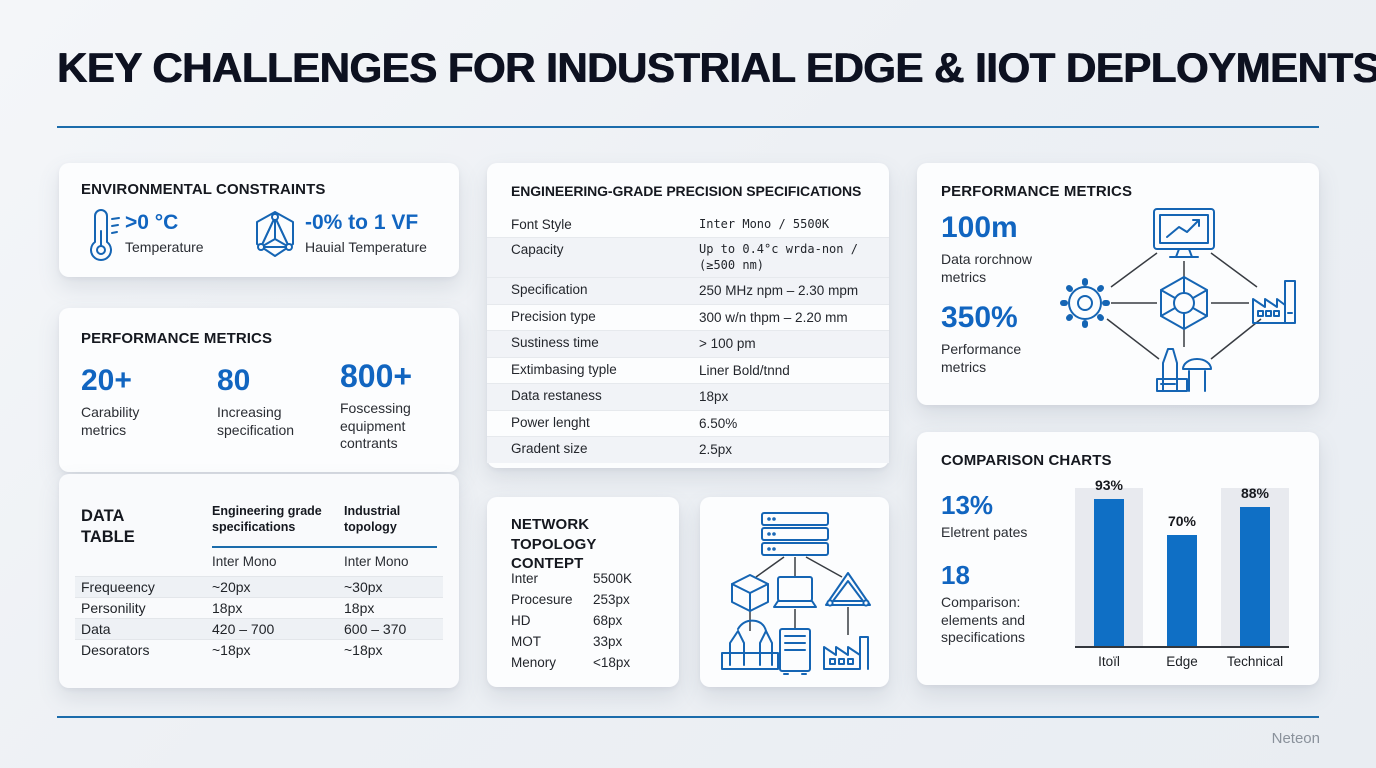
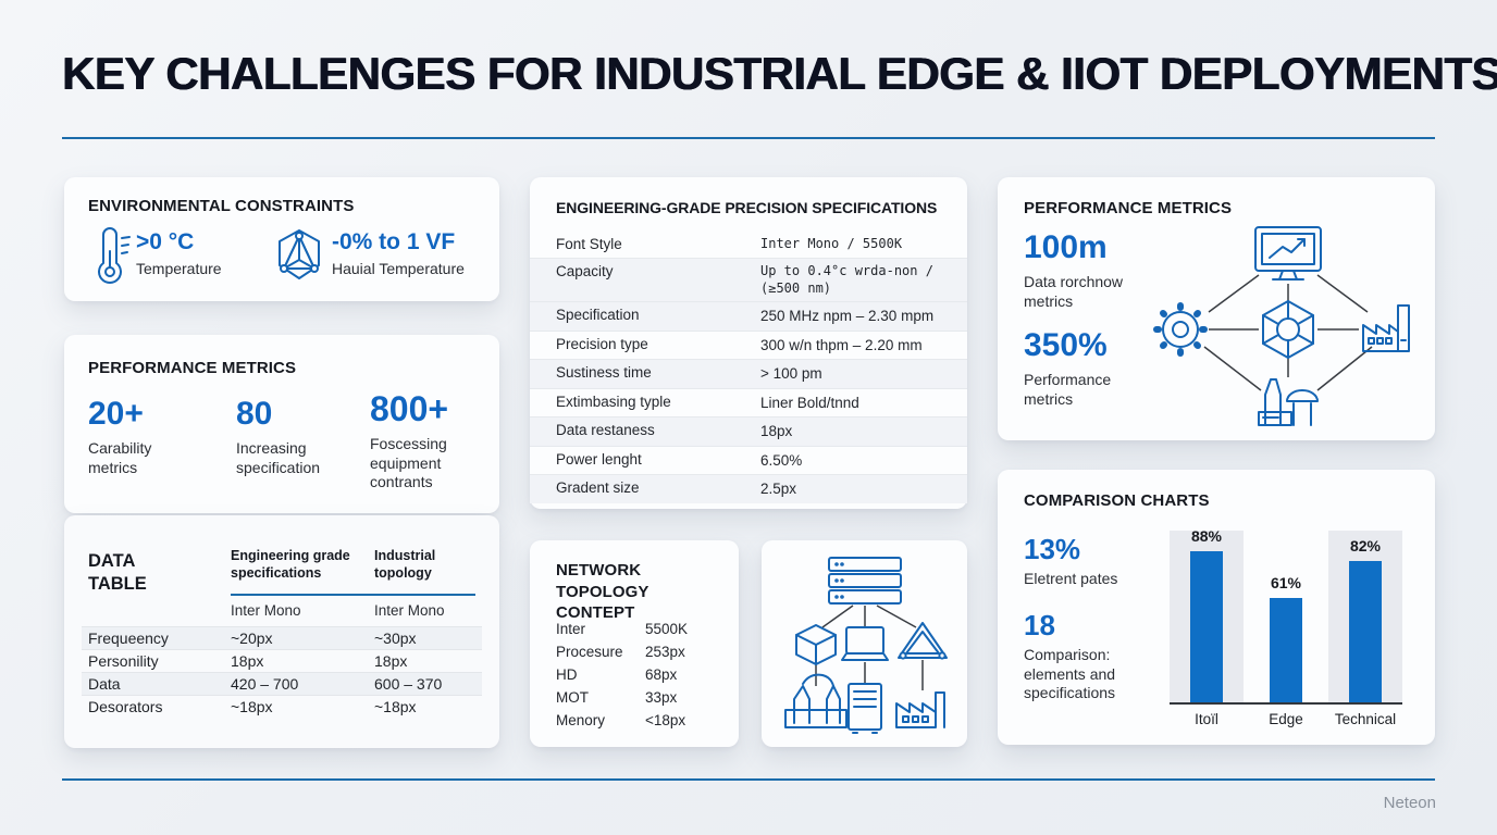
Itoïl: 93% -> 88%
Edge: 70% -> 61%
Technical: 88% -> 82%
